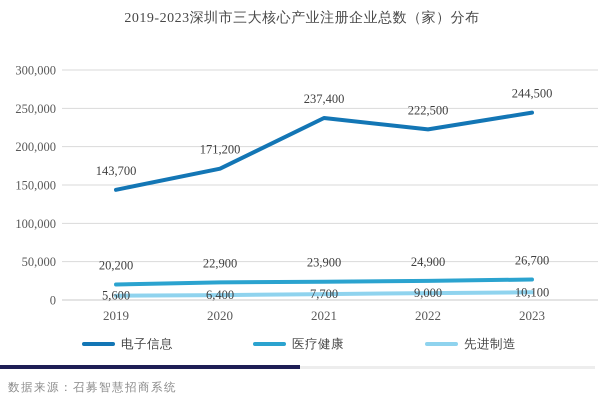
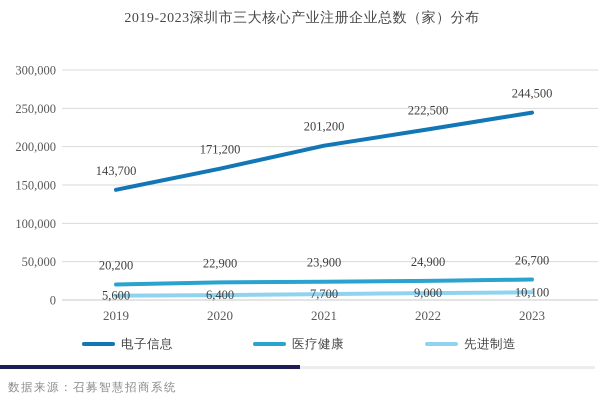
电子信息/2021: 237,400 -> 201,200
